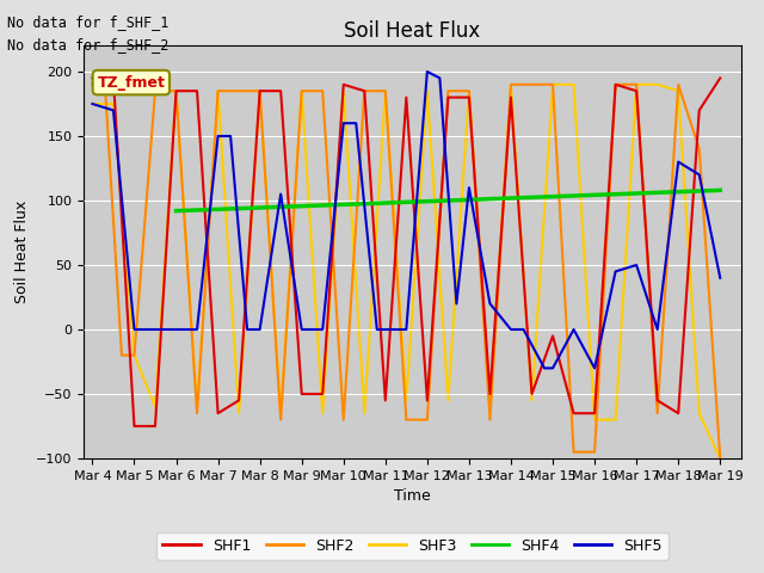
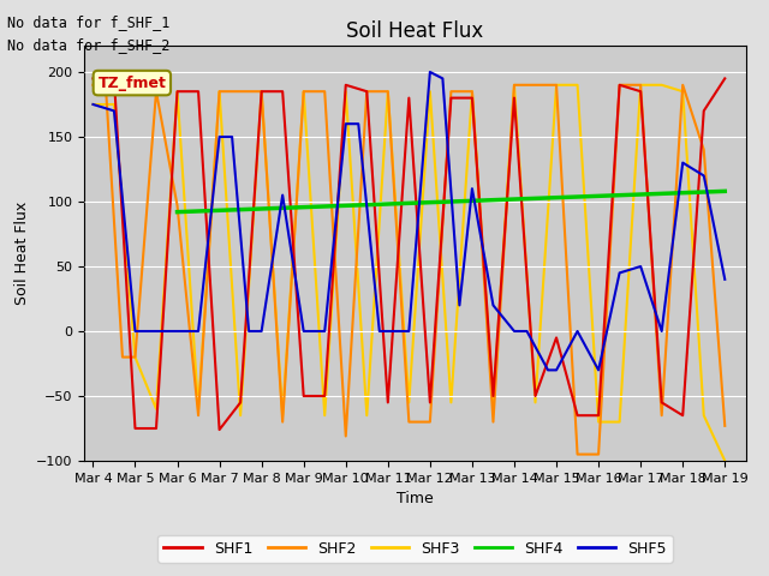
SHF2/Mar 6: 185 -> 97
SHF1/Mar 7: -65 -> -76
SHF2/Mar 10: -70 -> -81
SHF2/Mar 19: -100 -> -73
